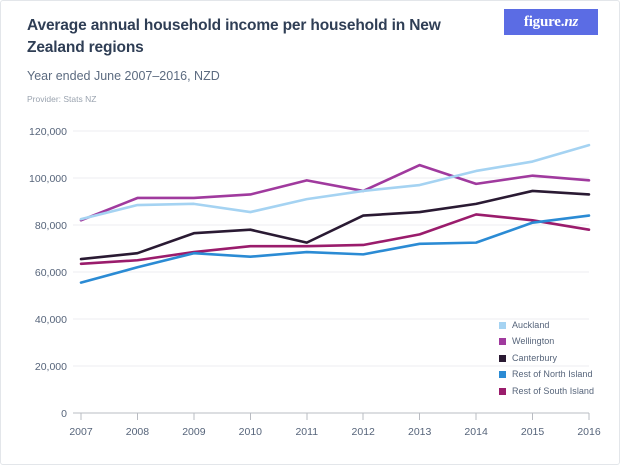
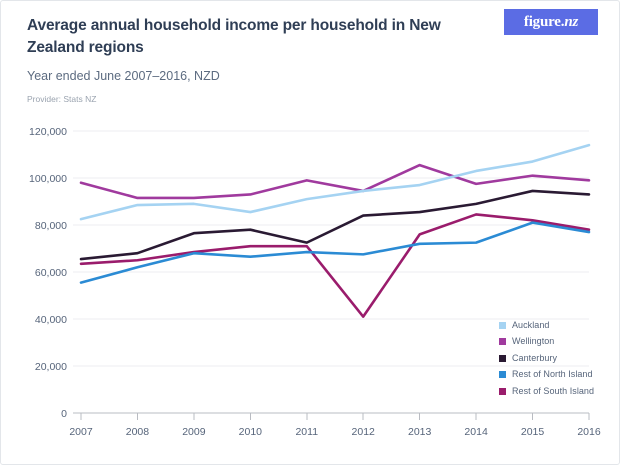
Wellington/2007: 82000 -> 98000
Rest of South Island/2012: 72000 -> 41000
Rest of North Island/2016: 84000 -> 77000
